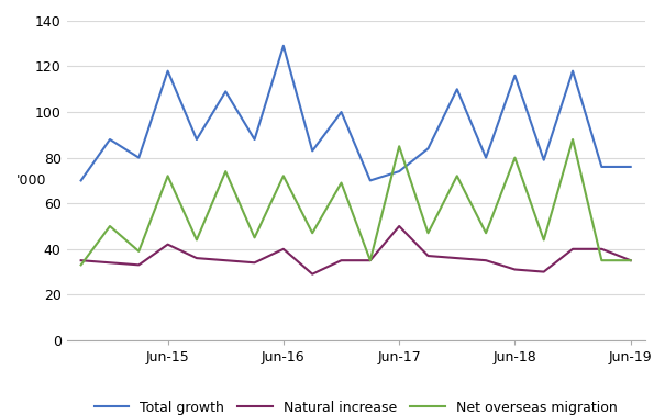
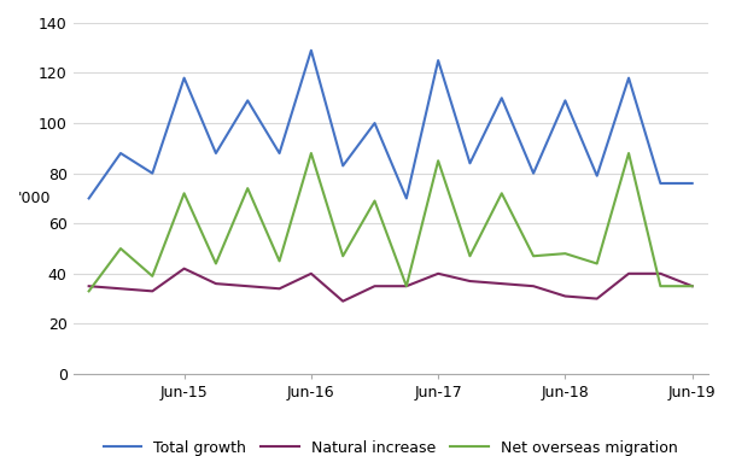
Net overseas migration/Jun-16: 72 -> 88
Total growth/Jun-17: 74 -> 125
Natural increase/Jun-17: 50 -> 40
Total growth/Jun-18: 116 -> 109
Net overseas migration/Jun-18: 80 -> 48
